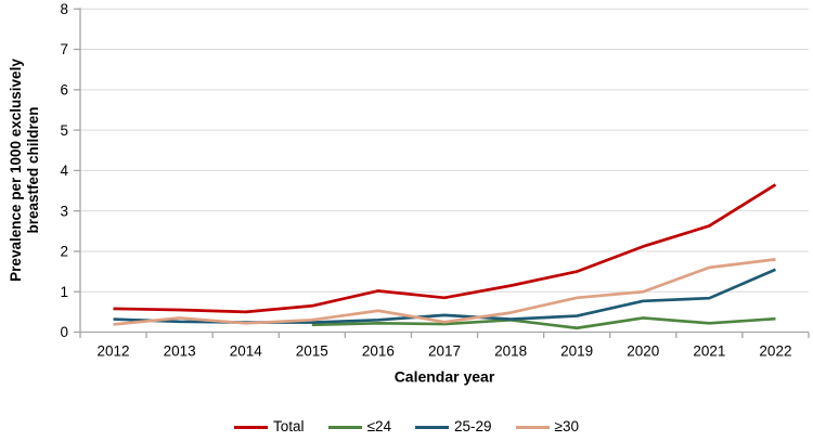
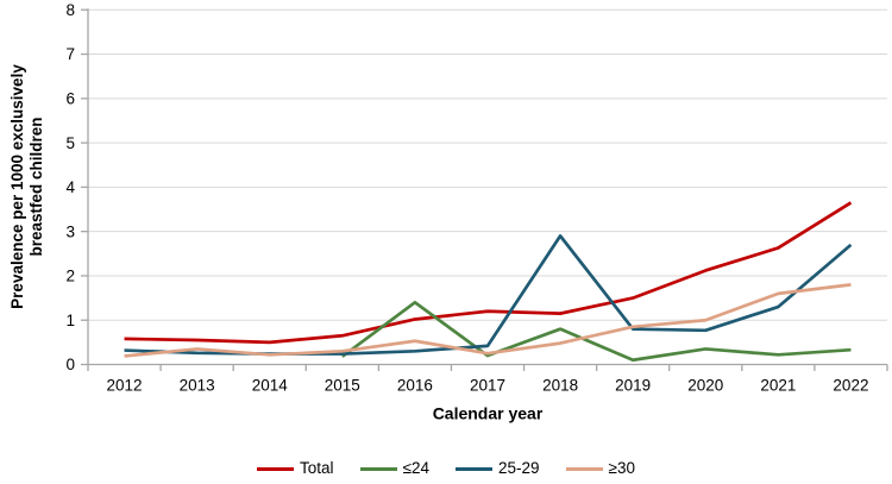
≤24/2016: 0.2 -> 1.4
Total/2017: 0.8 -> 1.2
≤24/2018: 0.3 -> 0.8
25-29/2018: 0.3 -> 2.9
25-29/2019: 0.4 -> 0.8
25-29/2021: 0.8 -> 1.3
25-29/2022: 1.6 -> 2.7
